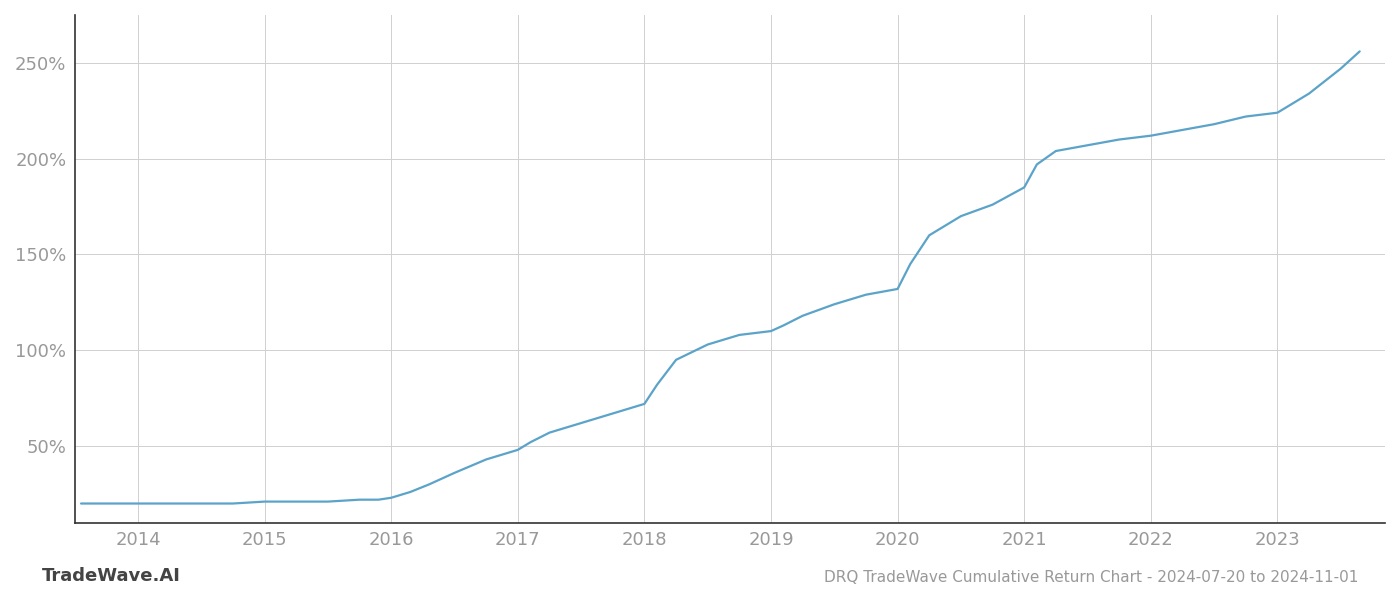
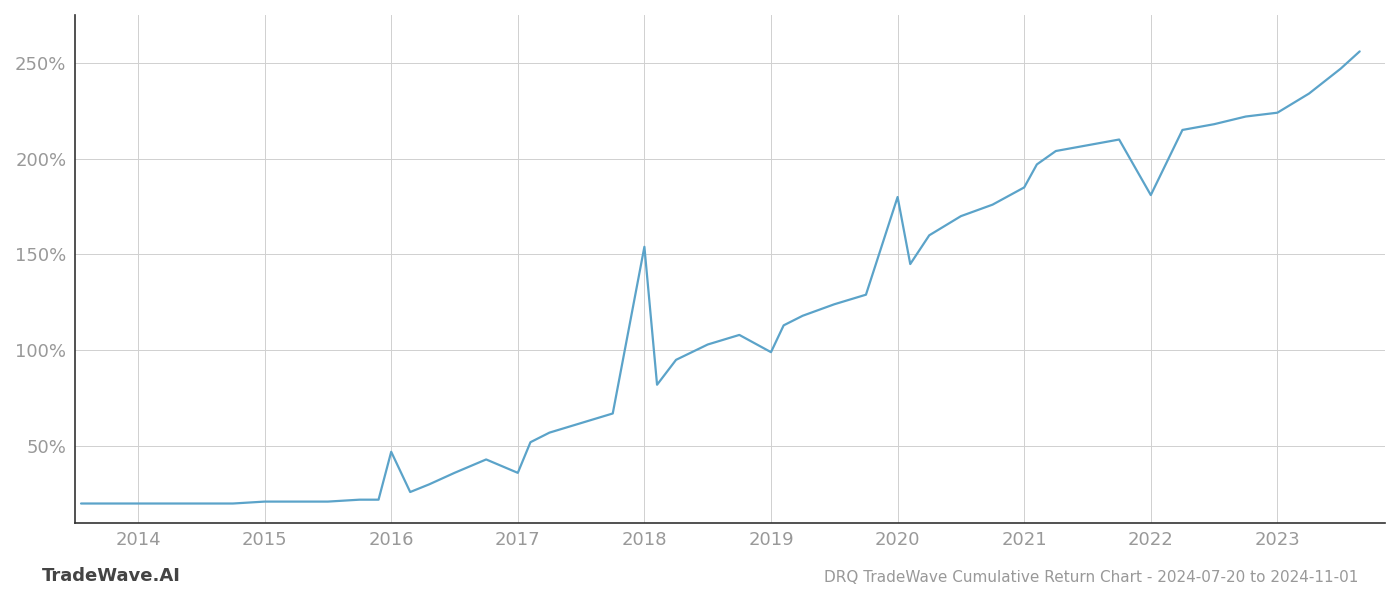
2016: 23% -> 47%
2017: 48% -> 36%
2018: 72% -> 154%
2019: 110% -> 99%
2020: 132% -> 180%
2022: 212% -> 181%
